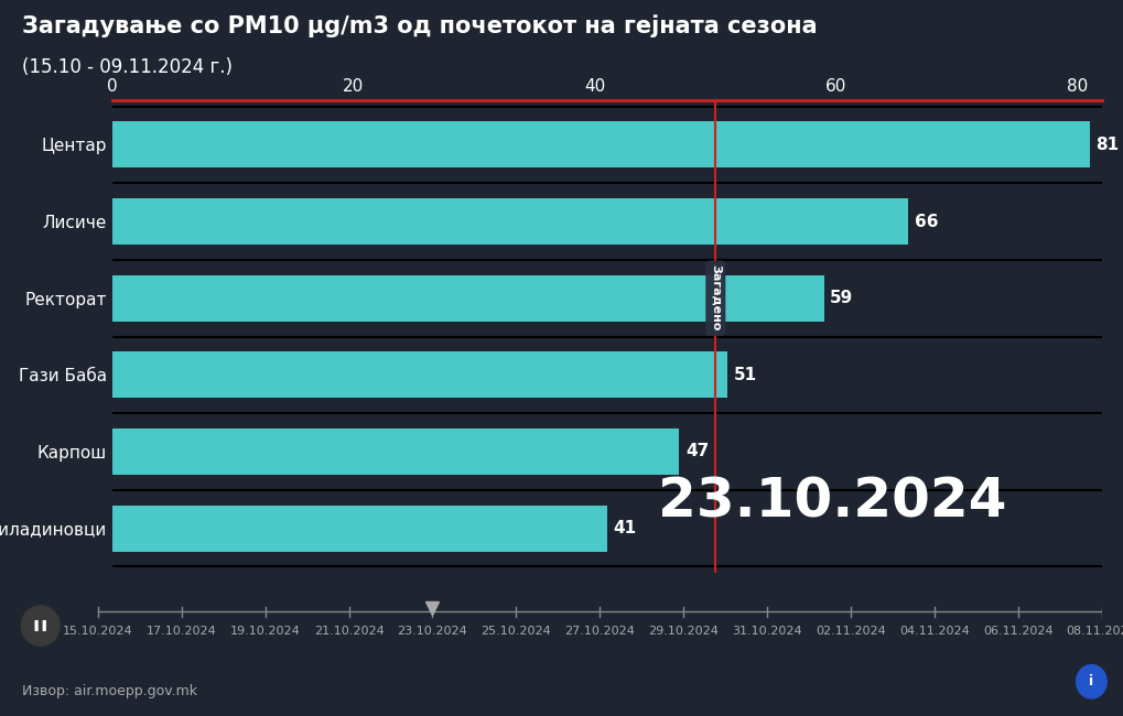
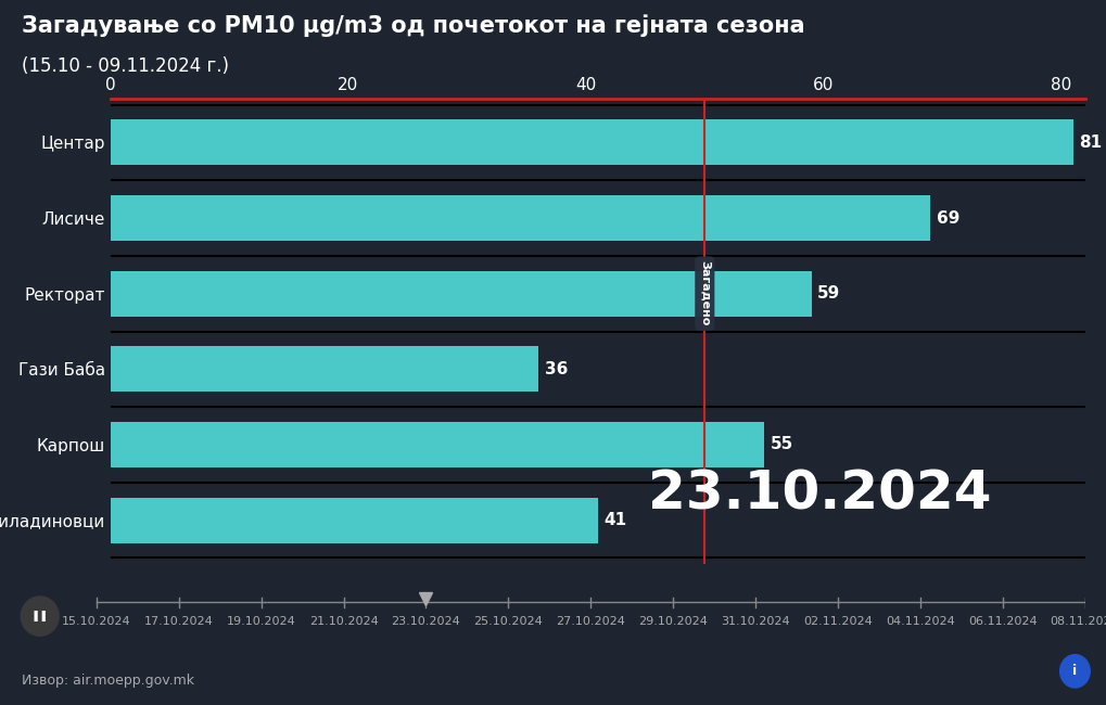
Лисиче: 66 -> 69
Гази Баба: 51 -> 36
Карпош: 47 -> 55
